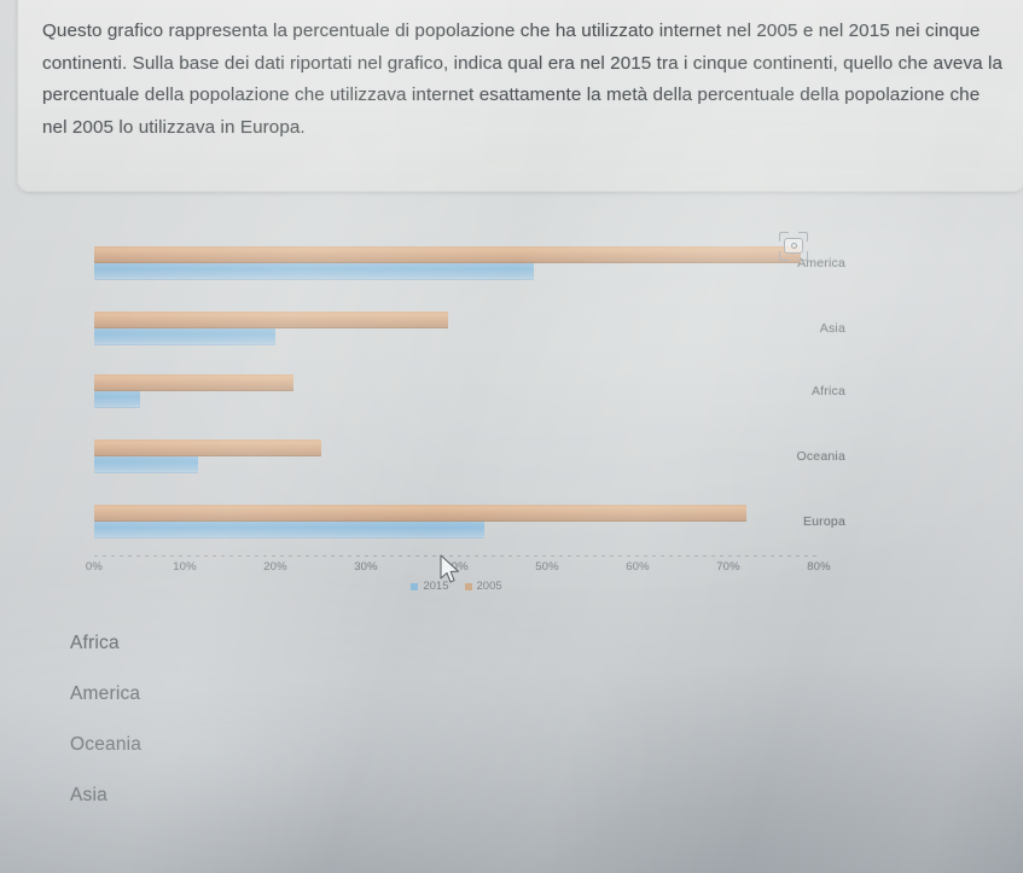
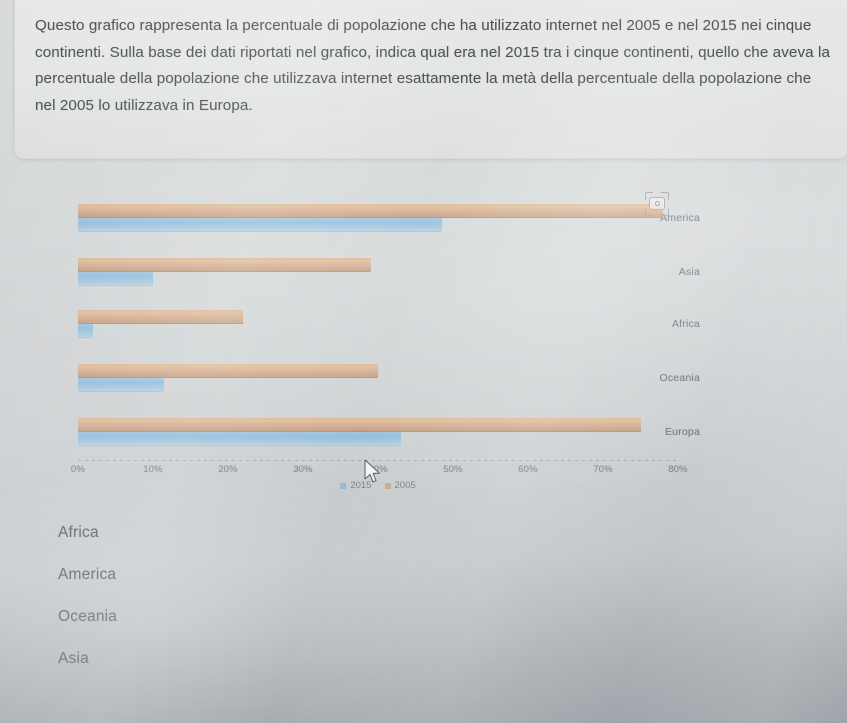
2015/Asia: 20% -> 10%
2015/Africa: 5% -> 2%
2005/Oceania: 25% -> 40%
2005/Europa: 72% -> 75%
